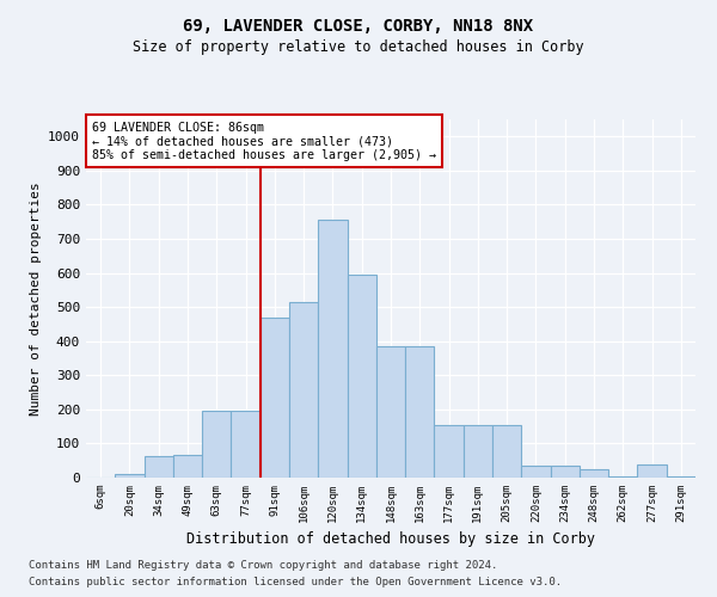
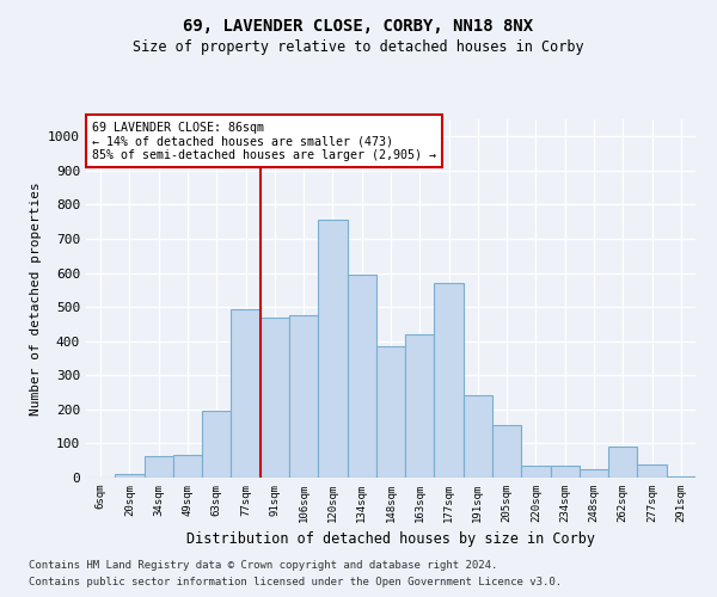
77sqm: 195 -> 495
106sqm: 515 -> 475
163sqm: 385 -> 420
177sqm: 155 -> 570
191sqm: 155 -> 240
262sqm: 5 -> 90
